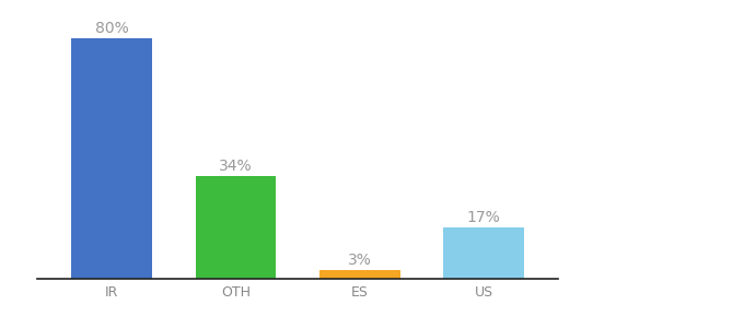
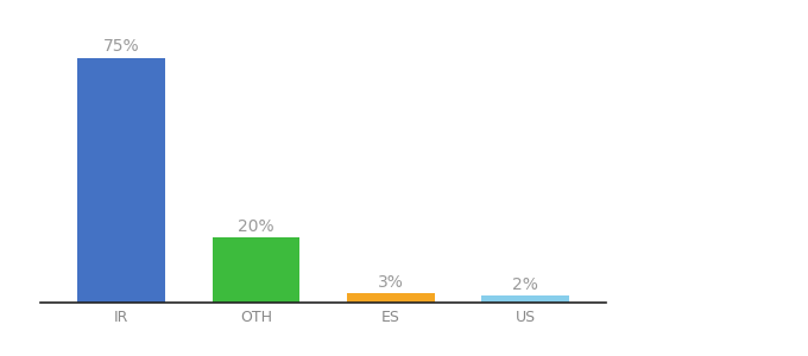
IR: 80% -> 75%
OTH: 34% -> 20%
US: 17% -> 2%
